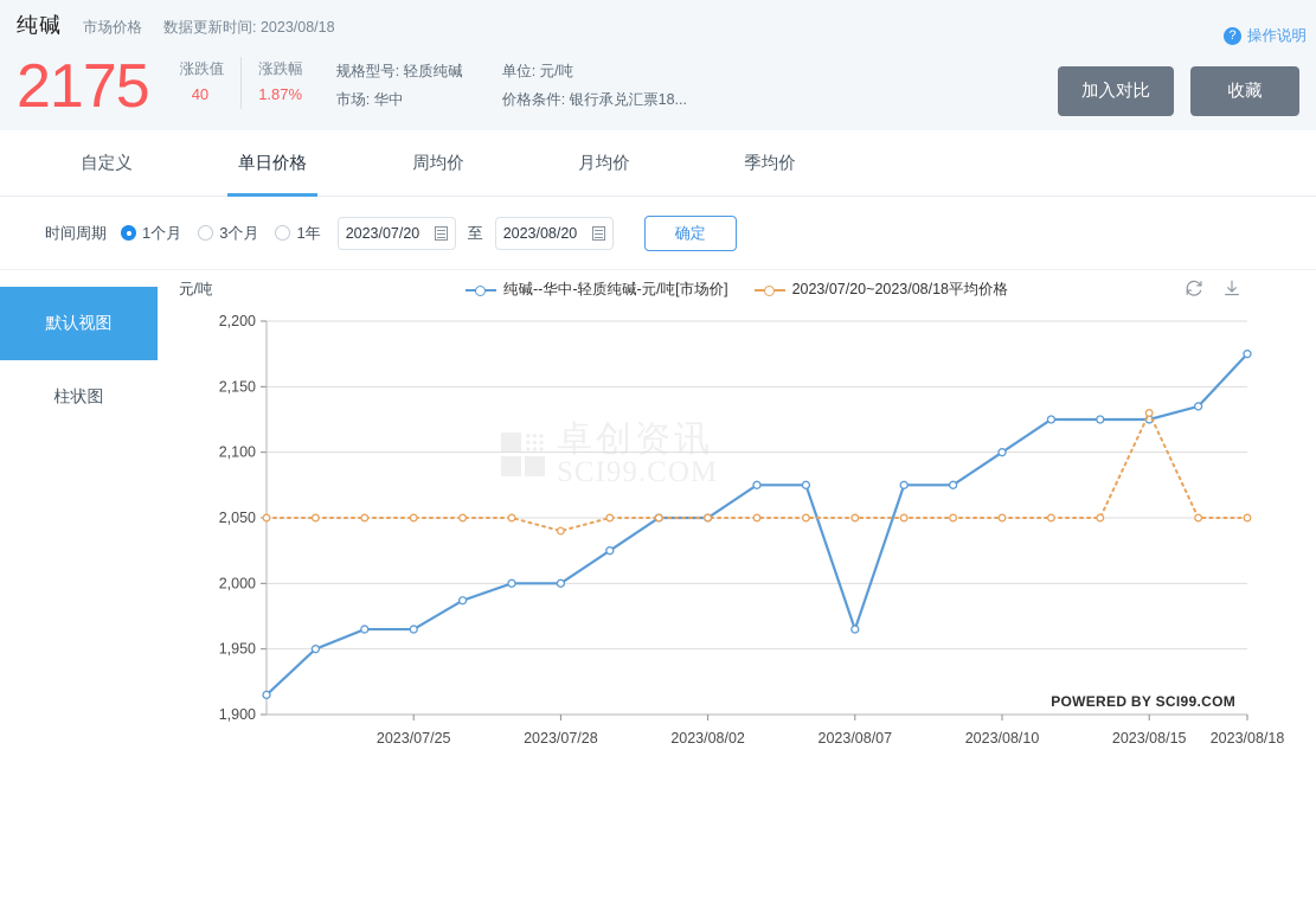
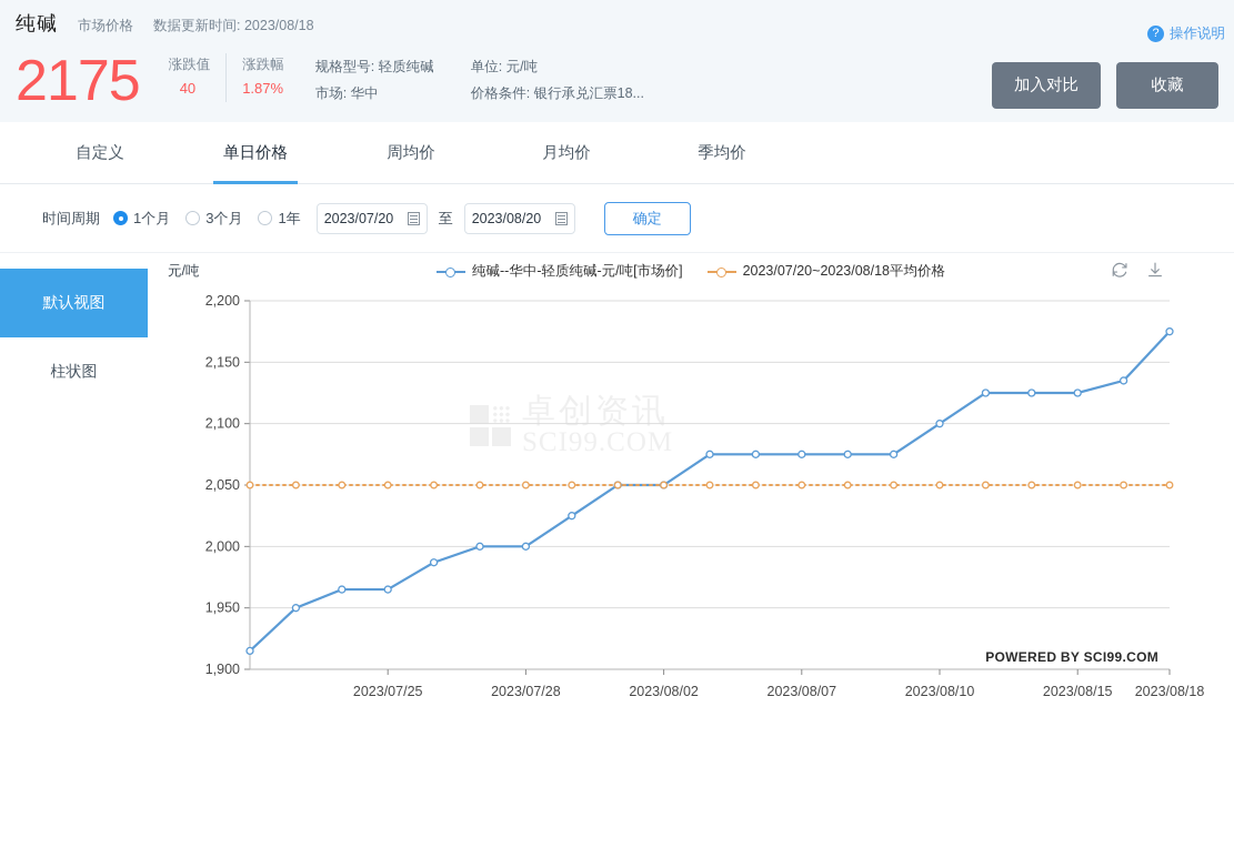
2023/07/20~2023/08/18平均价格/2023/07/28: 2040 -> 2050
纯碱--华中-轻质纯碱-元/吨[市场价]/2023/08/07: 1965 -> 2075
2023/07/20~2023/08/18平均价格/2023/08/15: 2130 -> 2050
